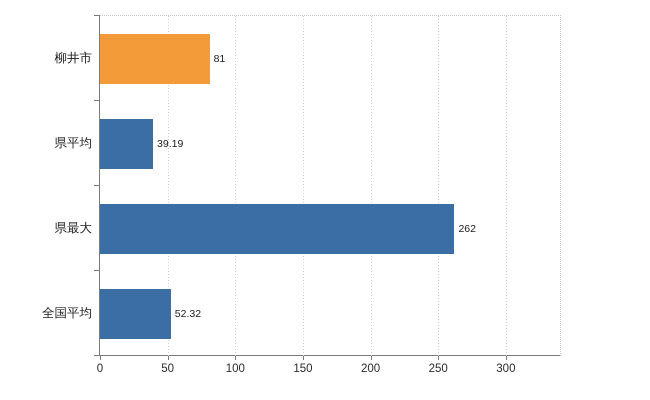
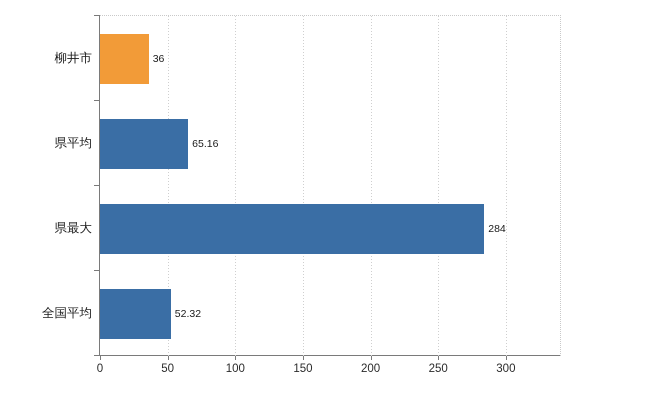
柳井市: 81 -> 36
県平均: 39.19 -> 65.16
県最大: 262 -> 284
